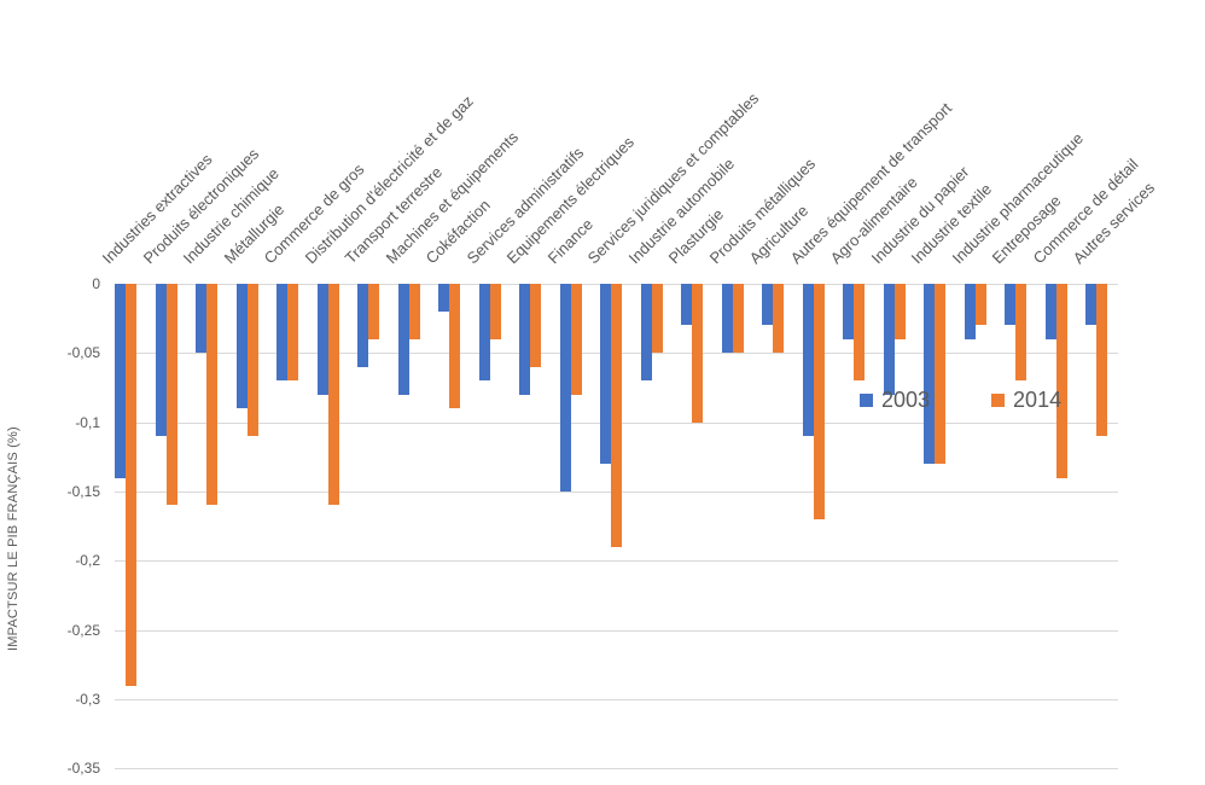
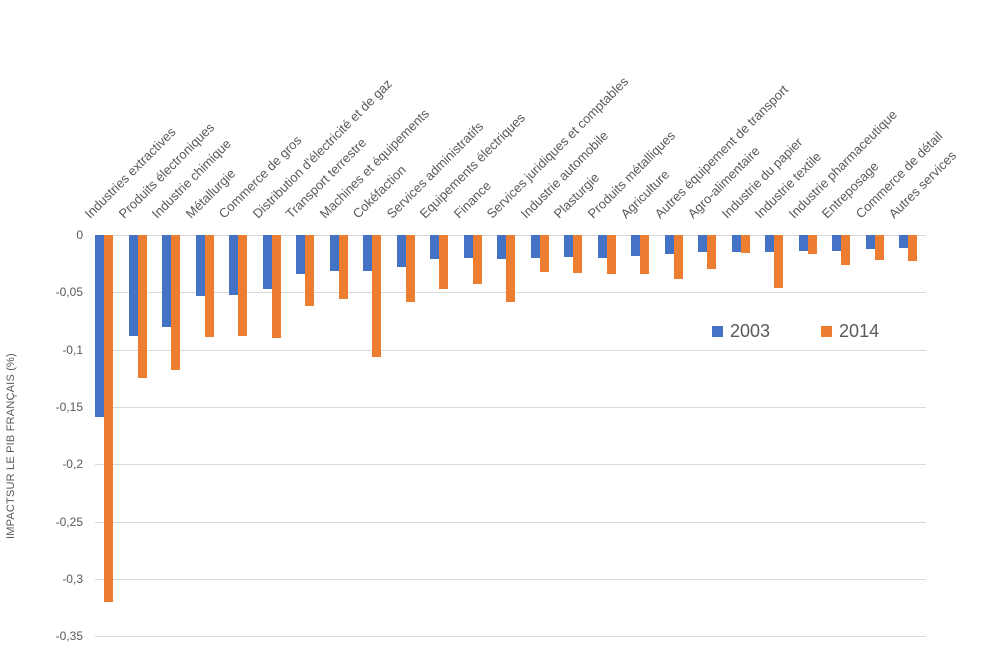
2003/Industries extractives: -0,14 -> -0,16
2014/Industries extractives: -0,29 -> -0,32
2003/Produits électroniques: -0,11 -> -0,09
2014/Produits électroniques: -0,16 -> -0,12
2003/Industrie chimique: -0,05 -> -0,08
2014/Industrie chimique: -0,16 -> -0,12
2003/Métallurgie: -0,09 -> -0,05
2014/Métallurgie: -0,11 -> -0,09
2003/Commerce de gros: -0,07 -> -0,05
2014/Commerce de gros: -0,07 -> -0,09
2003/Distribution d'électricité et de gaz: -0,08 -> -0,05
2014/Distribution d'électricité et de gaz: -0,16 -> -0,09
2003/Transport terrestre: -0,06 -> -0,03
2014/Transport terrestre: -0,04 -> -0,06
2003/Machines et équipements: -0,08 -> -0,03
2014/Machines et équipements: -0,04 -> -0,06
2003/Cokéfaction: -0,02 -> -0,03
2014/Cokéfaction: -0,09 -> -0,11
2003/Services administratifs: -0,07 -> -0,03
2014/Services administratifs: -0,04 -> -0,06
2003/Equipements électriques: -0,08 -> -0,02
2014/Equipements électriques: -0,06 -> -0,05
2003/Finance: -0,15 -> -0,02
2014/Finance: -0,08 -> -0,04
2003/Services juridiques et comptables: -0,13 -> -0,02
2014/Services juridiques et comptables: -0,19 -> -0,06
2003/Industrie automobile: -0,07 -> -0,02
2014/Industrie automobile: -0,05 -> -0,03
2003/Plasturgie: -0,03 -> -0,02
2014/Plasturgie: -0,10 -> -0,03
2003/Produits métalliques: -0,05 -> -0,02
2014/Produits métalliques: -0,05 -> -0,03
2003/Agriculture: -0,03 -> -0,02
2014/Agriculture: -0,05 -> -0,03
2003/Autres équipement de transport: -0,11 -> -0,02
2014/Autres équipement de transport: -0,17 -> -0,04
2003/Agro-alimentaire: -0,04 -> -0,01
2014/Agro-alimentaire: -0,07 -> -0,03
2003/Industrie du papier: -0,08 -> -0,01
2014/Industrie du papier: -0,04 -> -0,02
2003/Industrie textile: -0,13 -> -0,01
2014/Industrie textile: -0,13 -> -0,05
2003/Industrie pharmaceutique: -0,04 -> -0,01
2014/Industrie pharmaceutique: -0,03 -> -0,02
2003/Entreposage: -0,03 -> -0,01
2014/Entreposage: -0,07 -> -0,03
2003/Commerce de détail: -0,04 -> -0,01
2014/Commerce de détail: -0,14 -> -0,02
2003/Autres services: -0,03 -> -0,01
2014/Autres services: -0,11 -> -0,02
